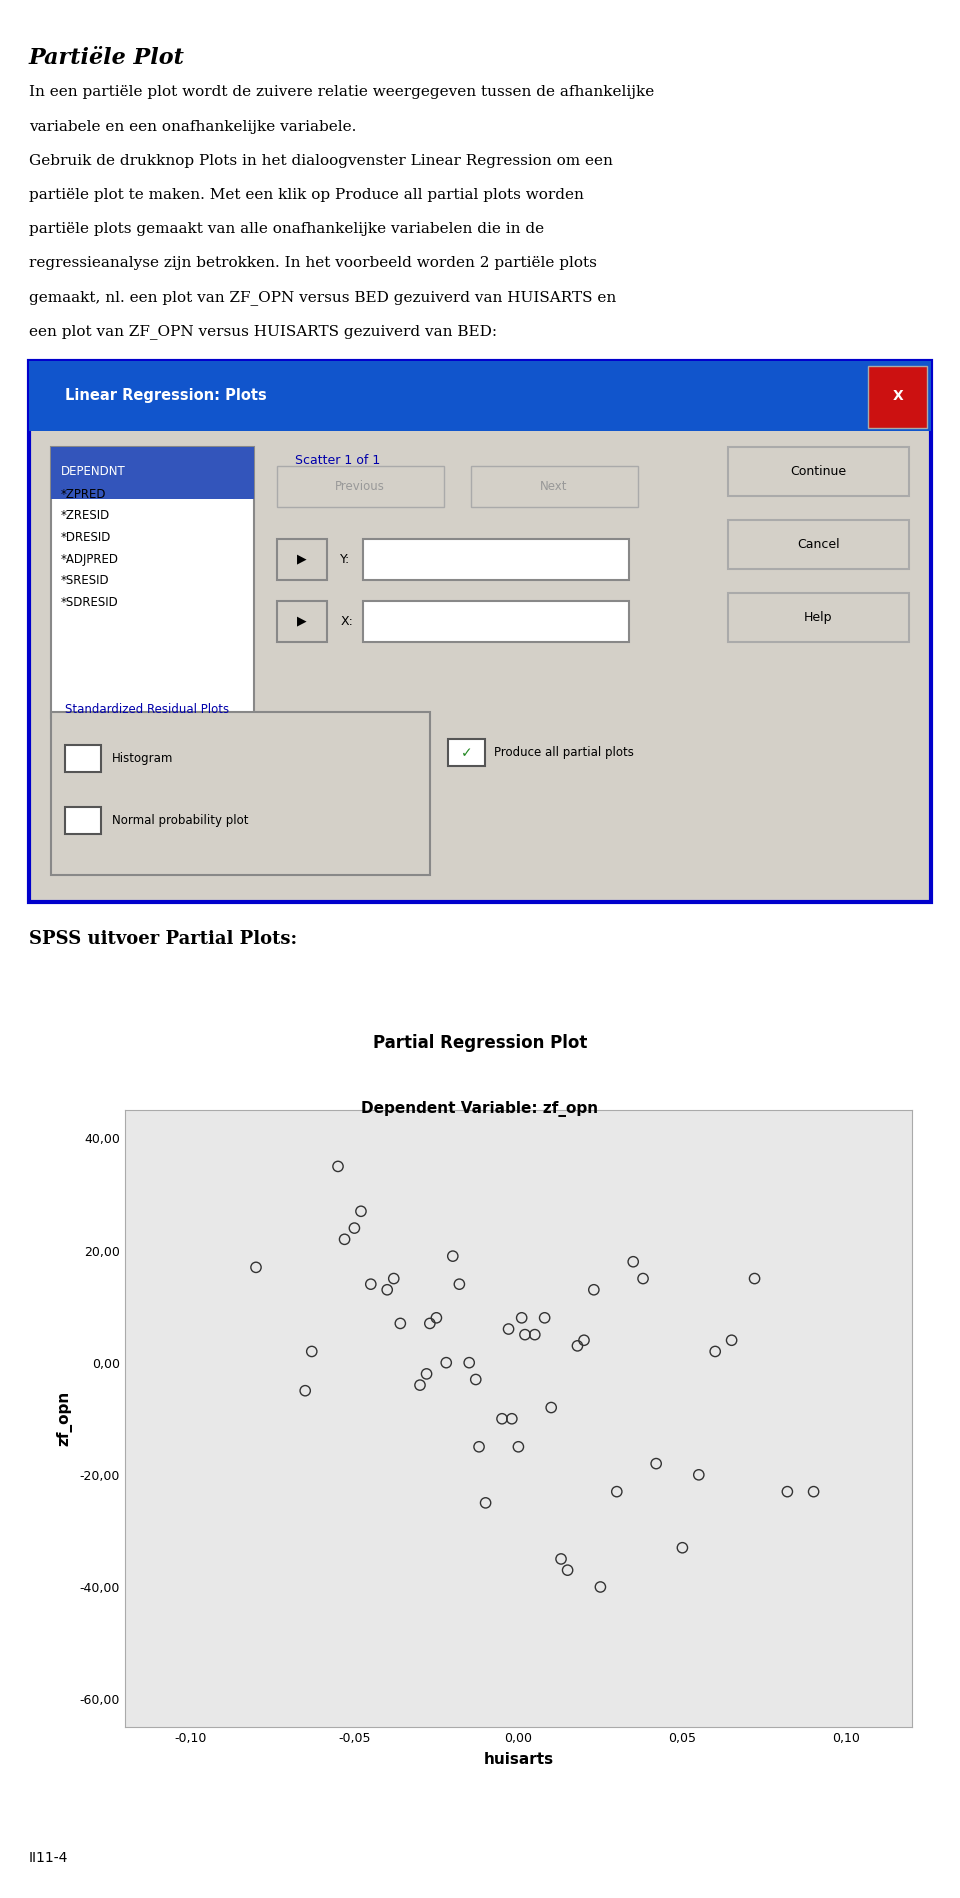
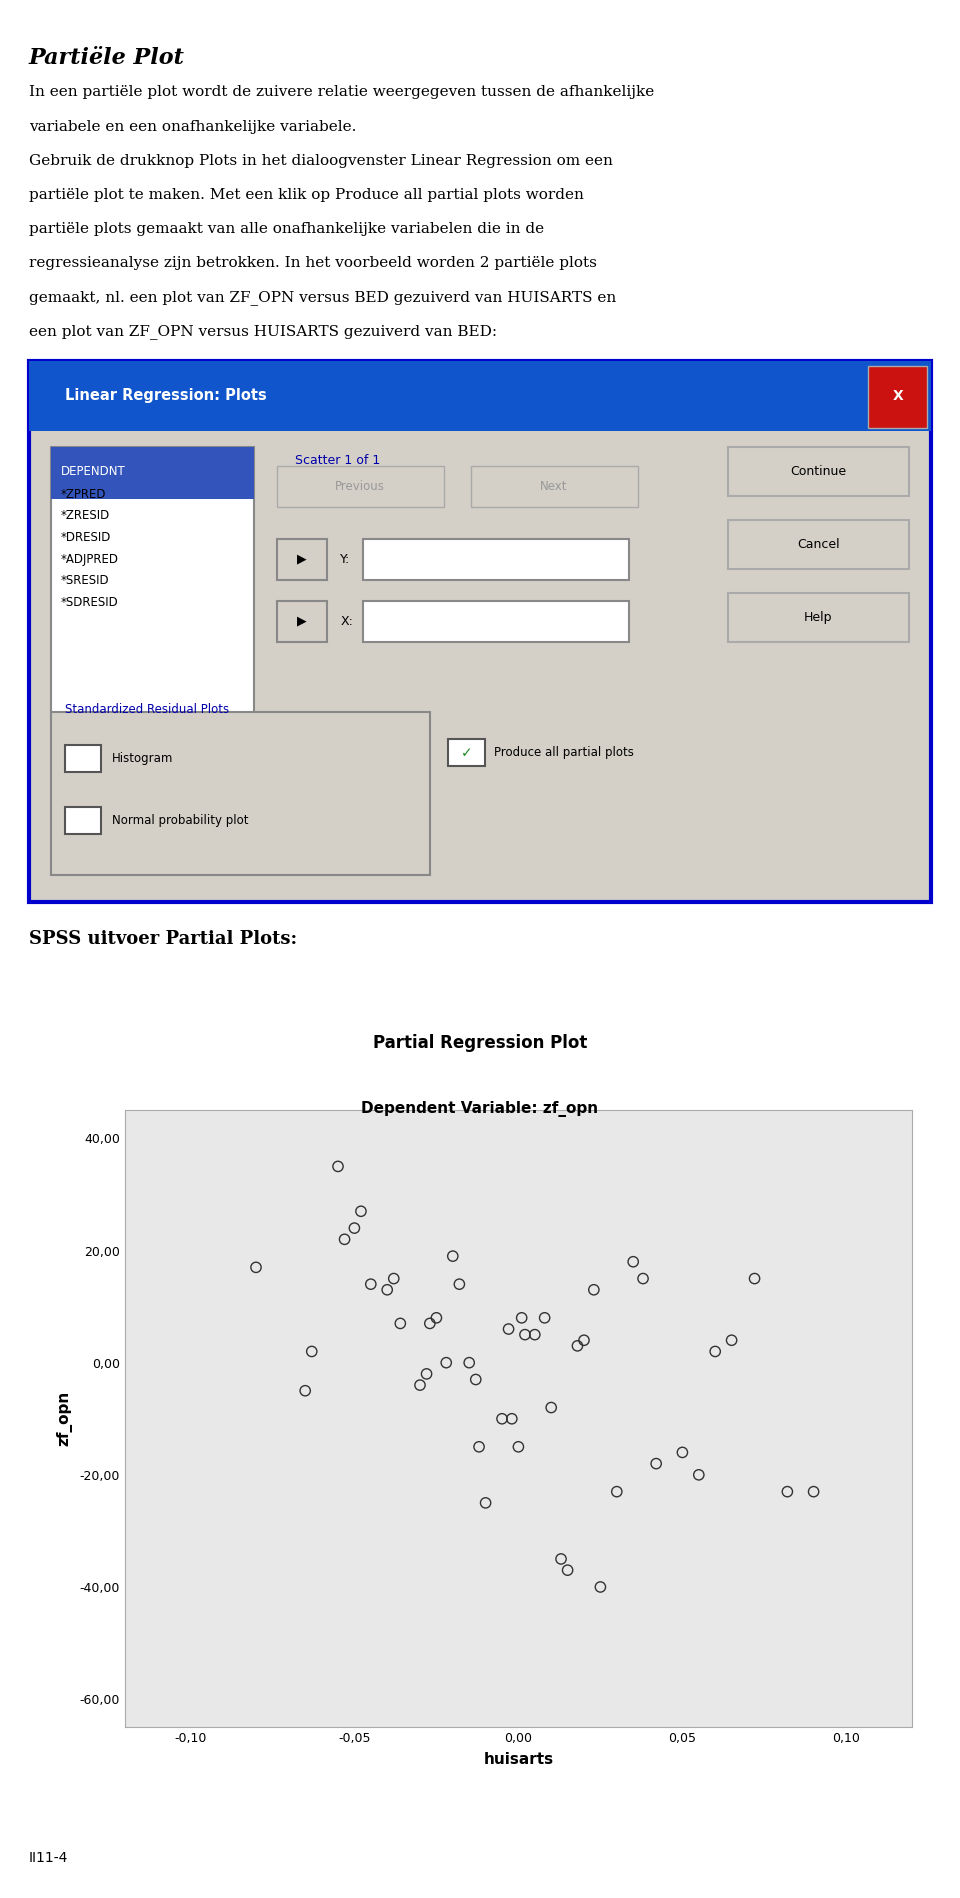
0,05: -33 -> -16
